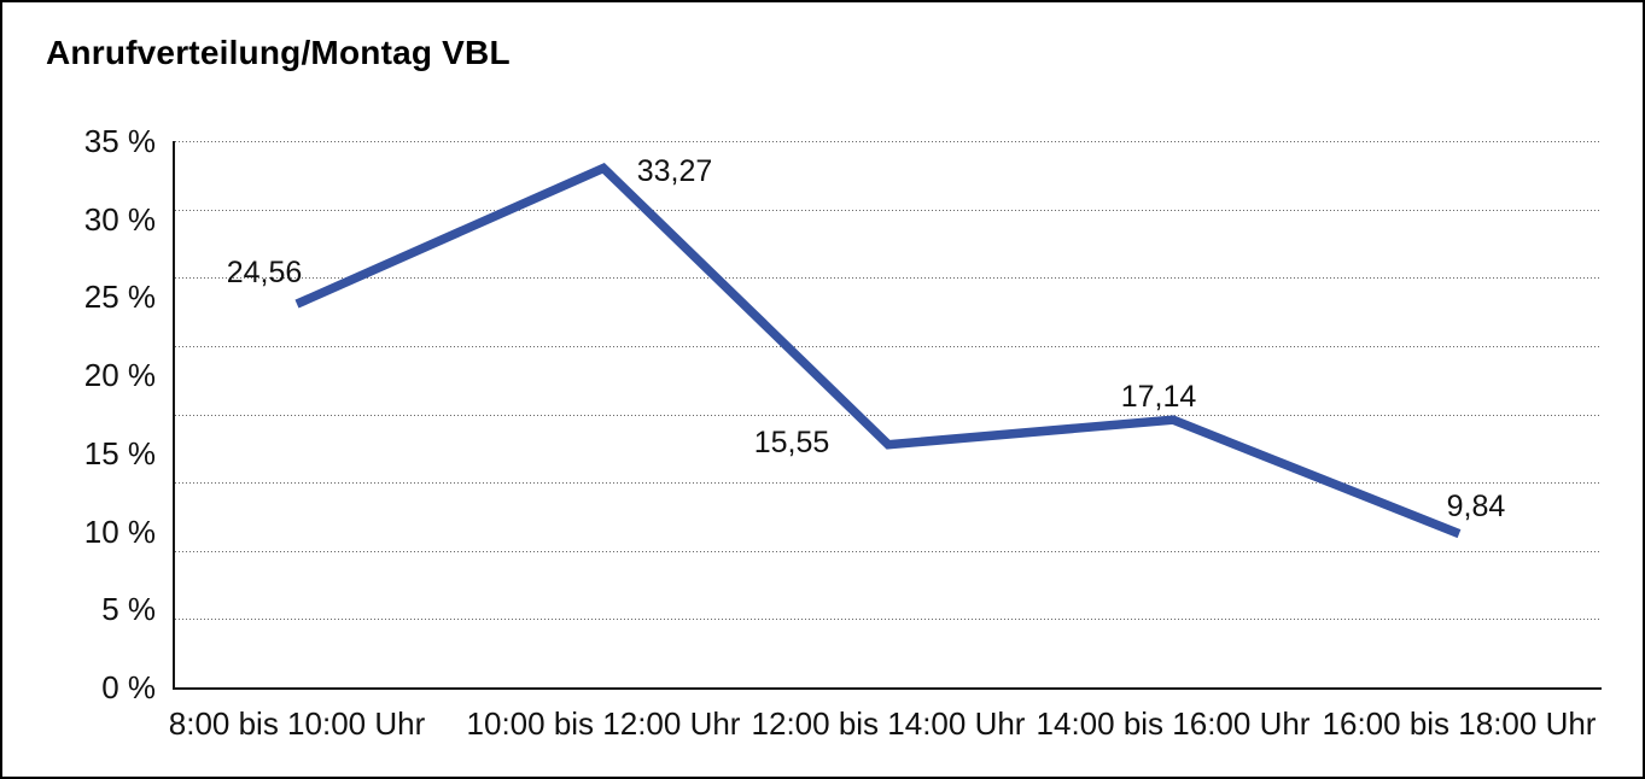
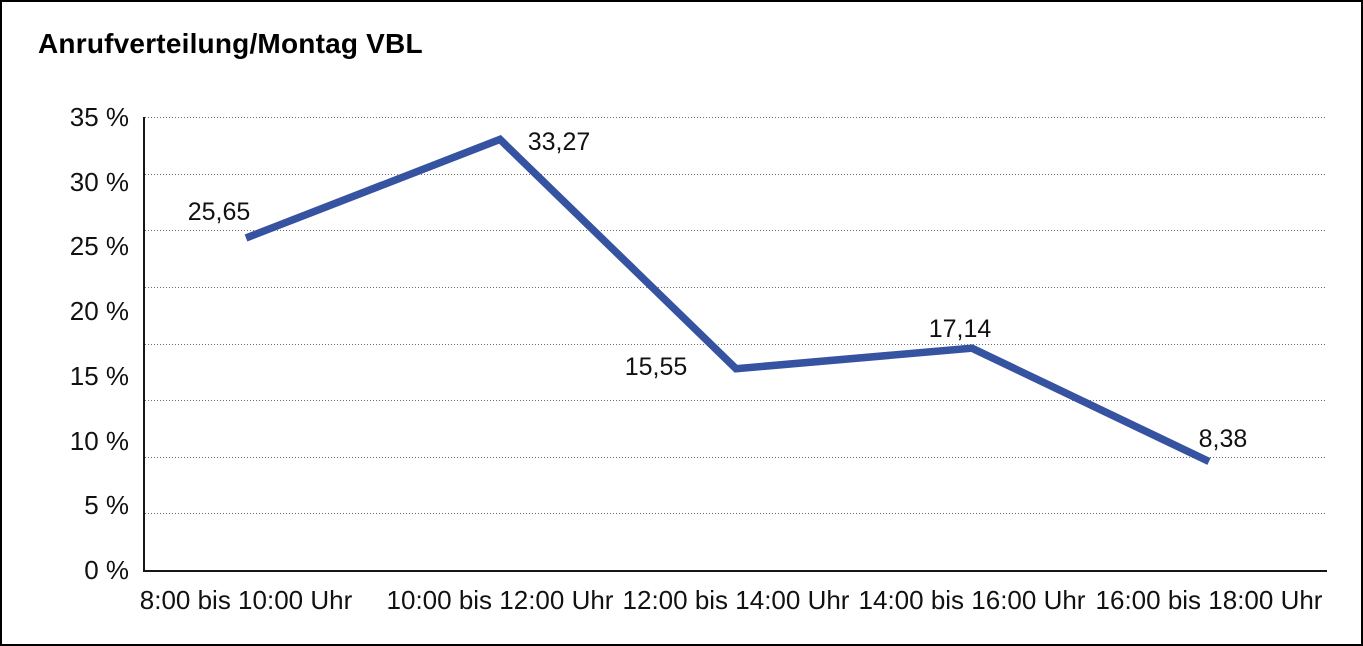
8:00 bis 10:00 Uhr: 24,56 -> 25,65
16:00 bis 18:00 Uhr: 9,84 -> 8,38
